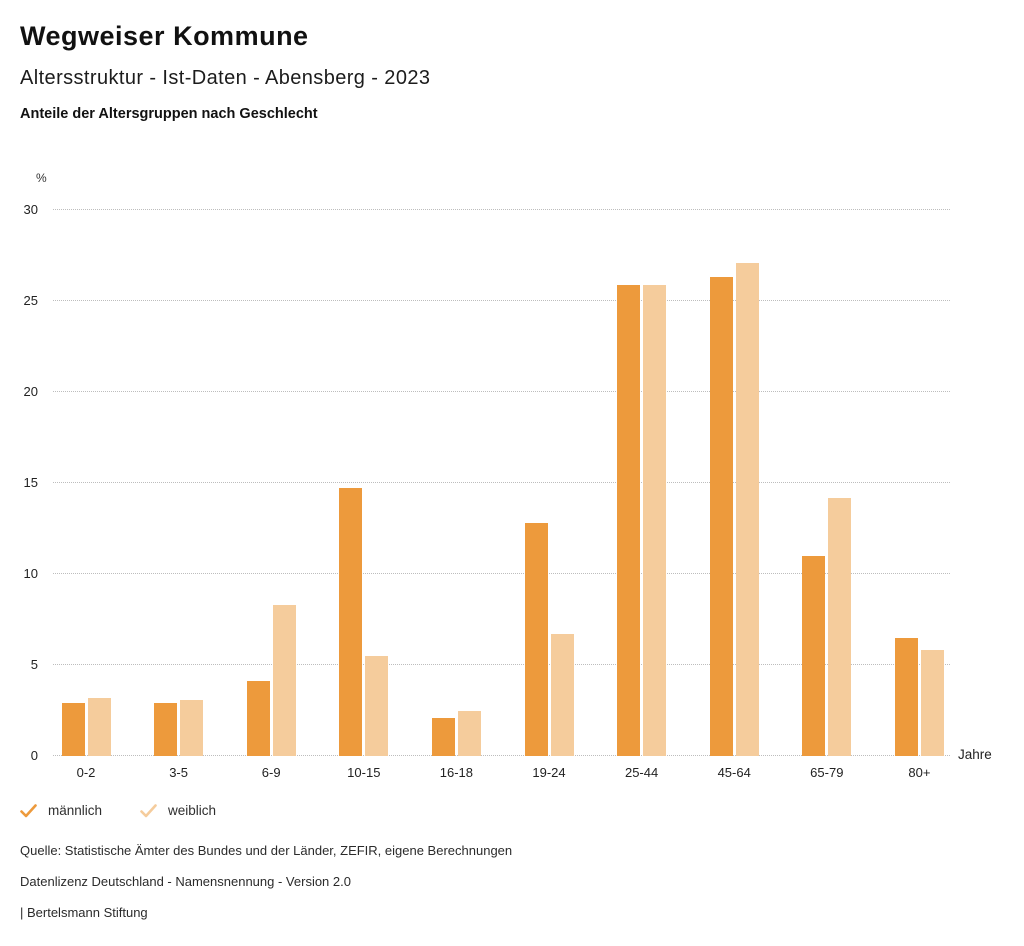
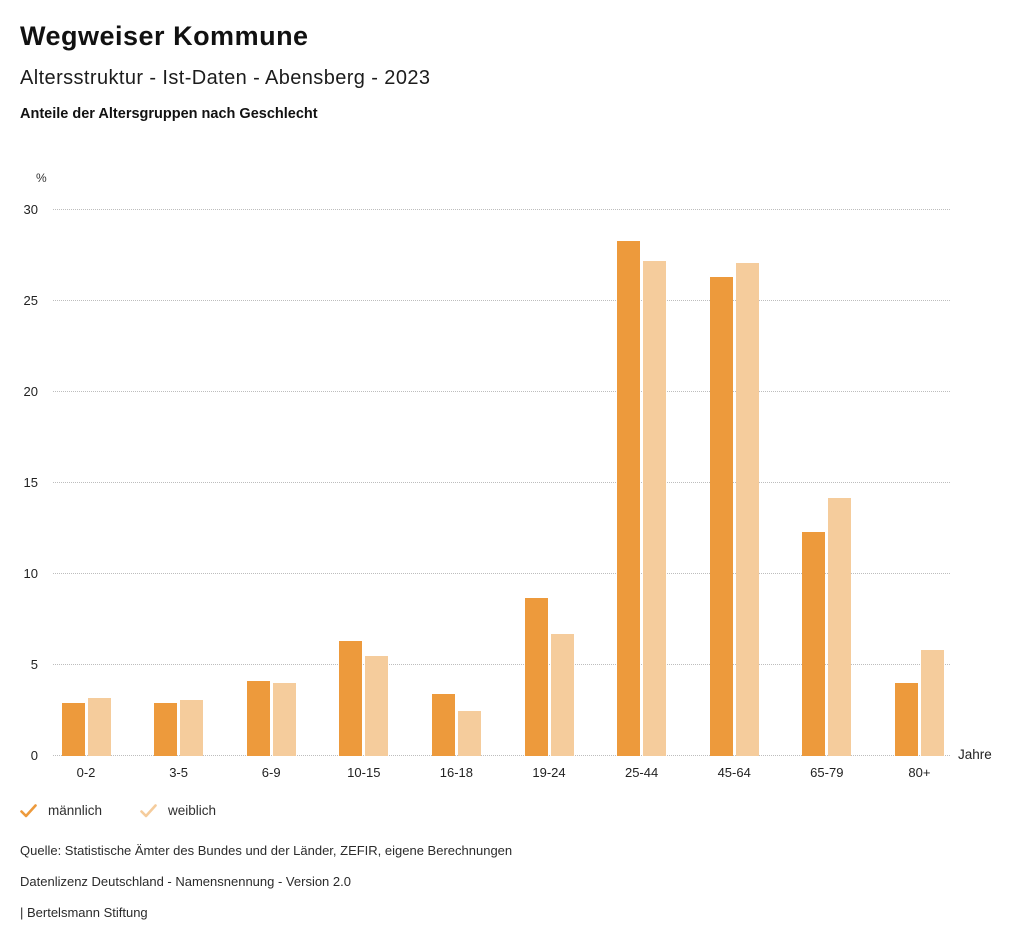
weiblich/6-9: 8.3 -> 4.0
männlich/10-15: 14.7 -> 6.3
männlich/16-18: 2.1 -> 3.4
männlich/19-24: 12.8 -> 8.7
männlich/25-44: 25.9 -> 28.3
weiblich/25-44: 25.9 -> 27.2
männlich/65-79: 11.0 -> 12.3
männlich/80+: 6.5 -> 4.0
